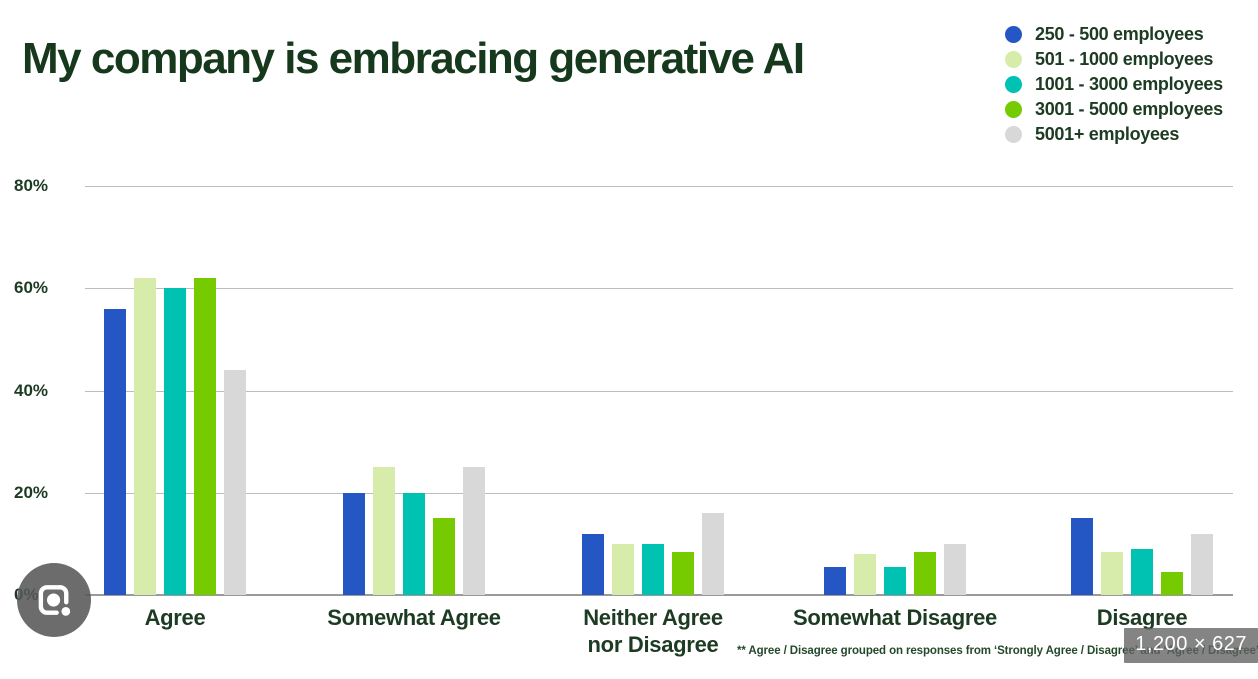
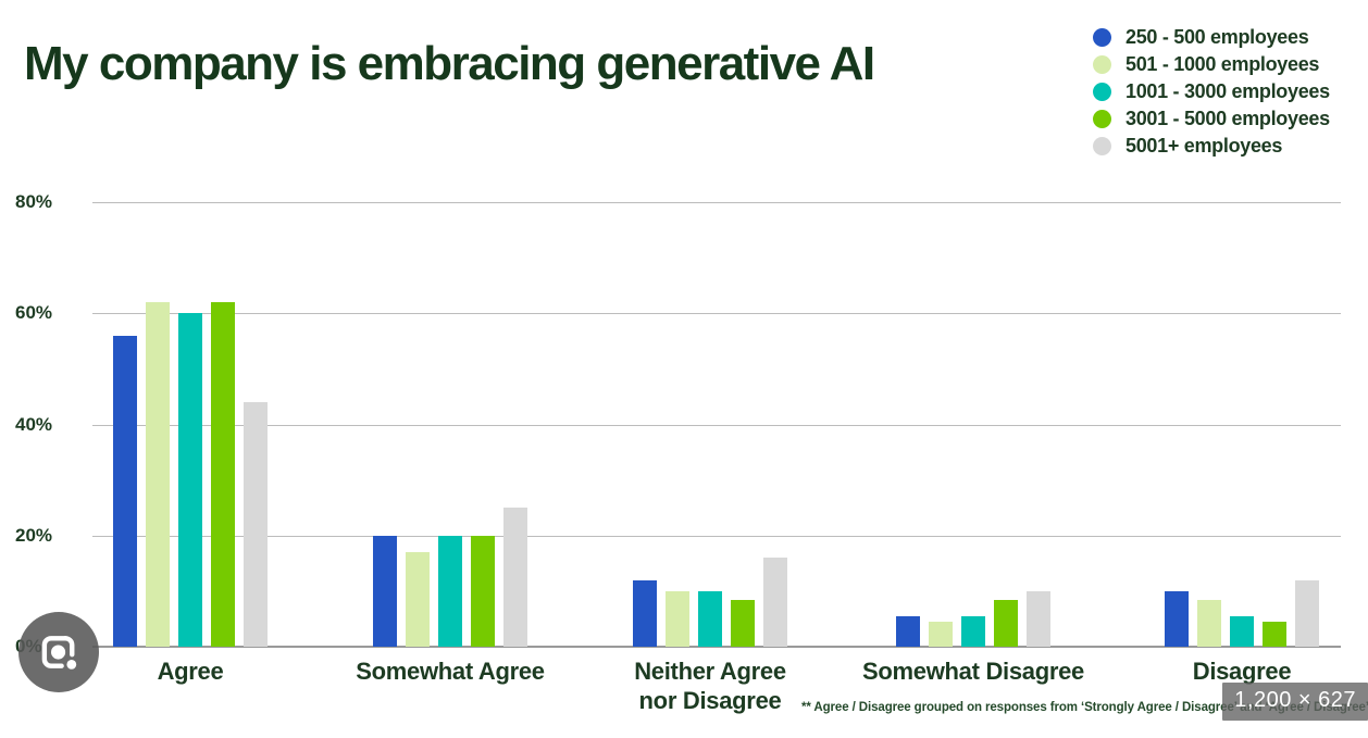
501 - 1000 employees/Somewhat Agree: 25% -> 17%
3001 - 5000 employees/Somewhat Agree: 15% -> 20%
501 - 1000 employees/Somewhat Disagree: 8% -> 4%
250 - 500 employees/Disagree: 15% -> 10%
1001 - 3000 employees/Disagree: 9% -> 6%
